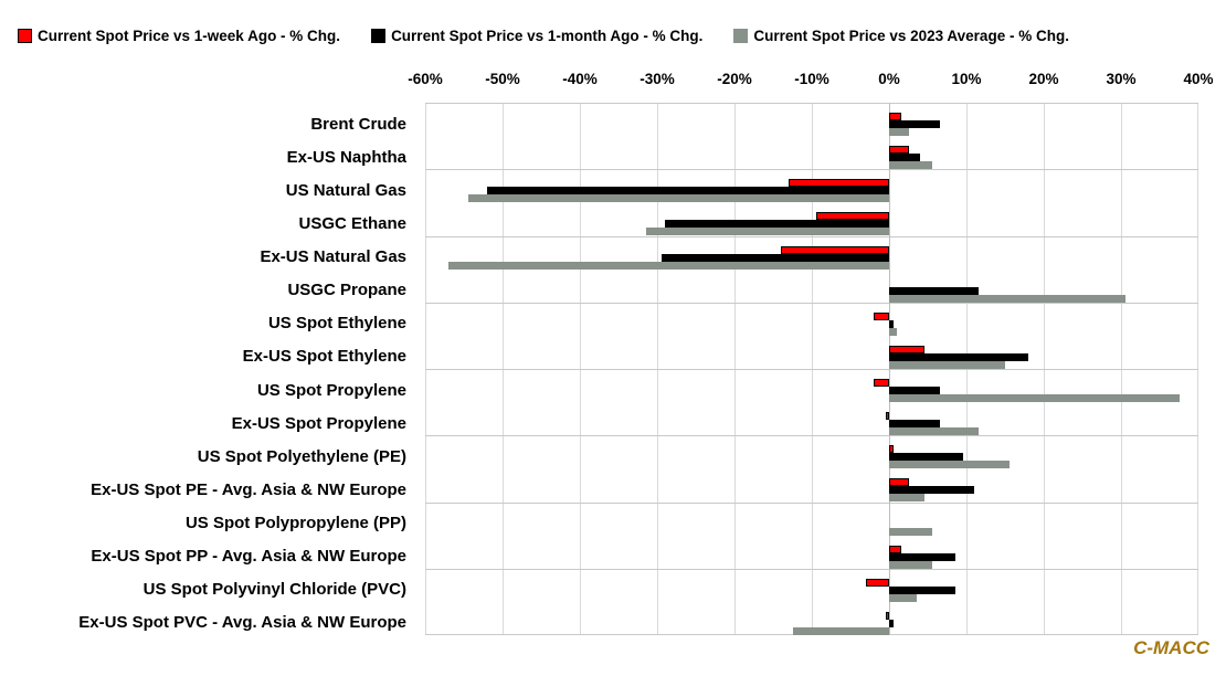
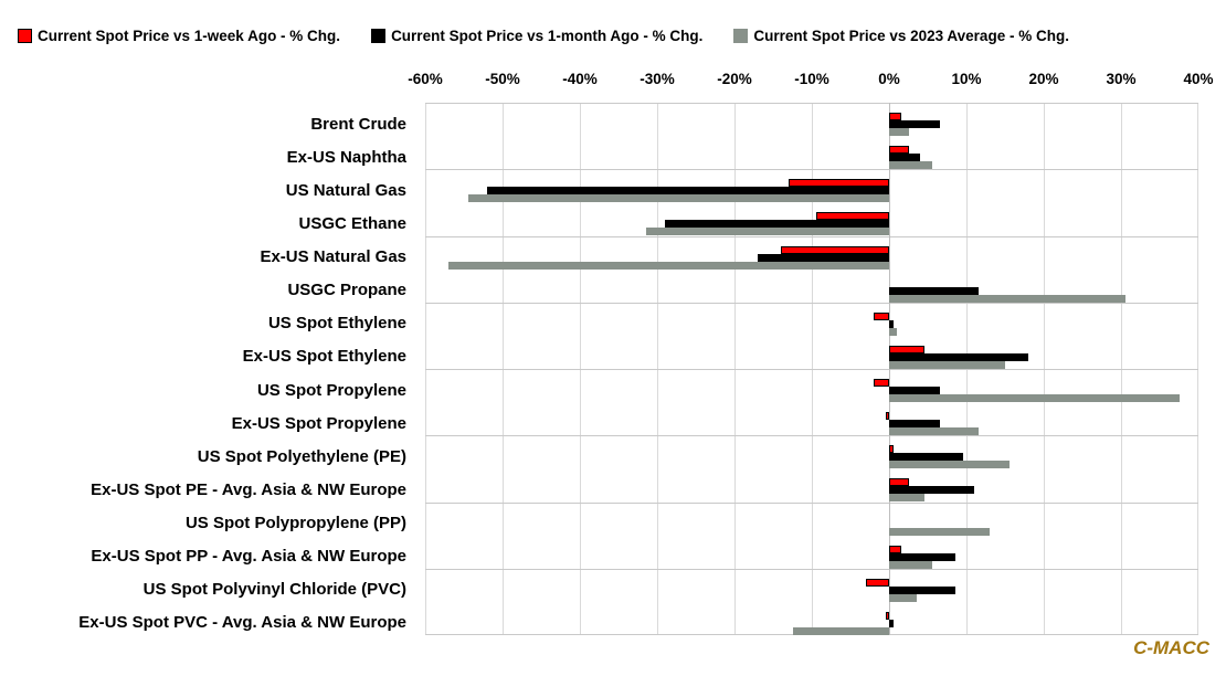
Current Spot Price vs 1-month Ago - % Chg./Ex-US Natural Gas: -30% -> -17%
Current Spot Price vs 2023 Average - % Chg./US Spot Polypropylene (PP): 6% -> 13%
